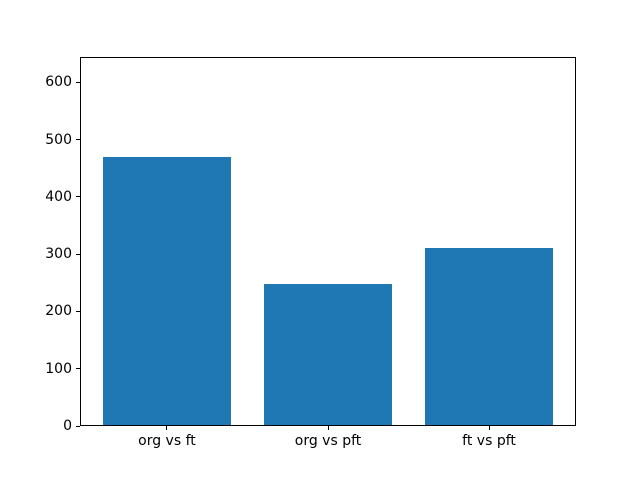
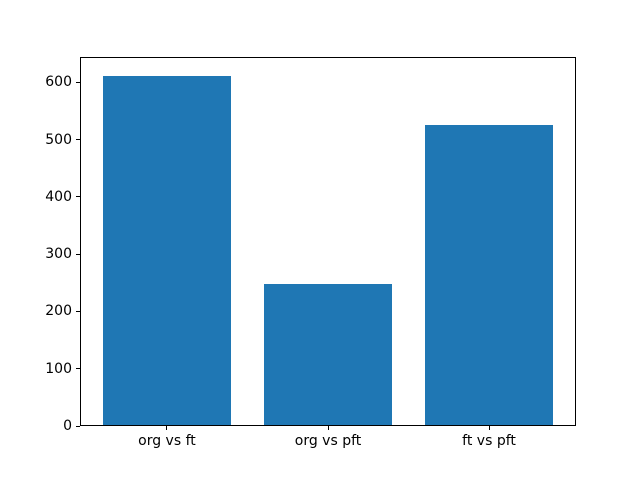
org vs ft: 470 -> 610
ft vs pft: 310 -> 530
